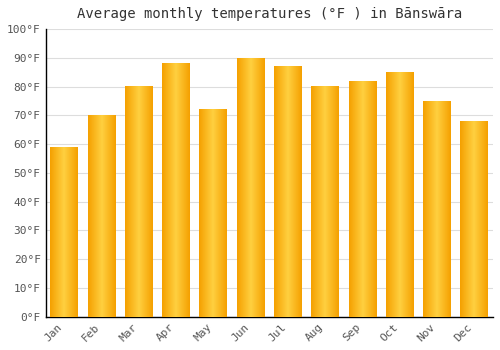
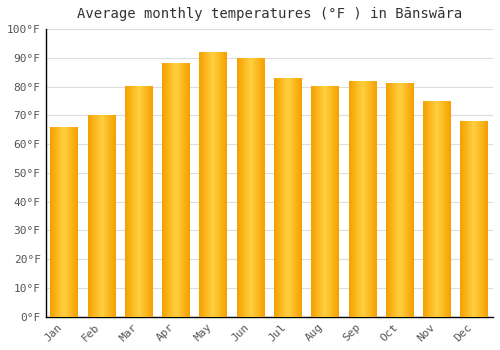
Jan: 59°F -> 66°F
May: 72°F -> 92°F
Jul: 87°F -> 83°F
Oct: 85°F -> 81°F
